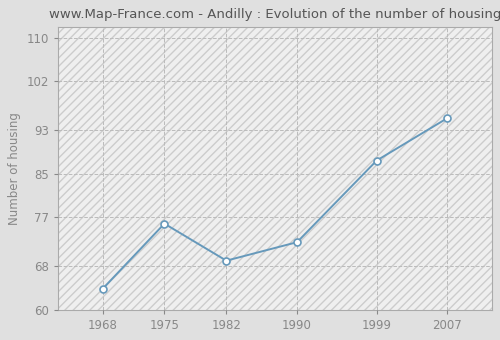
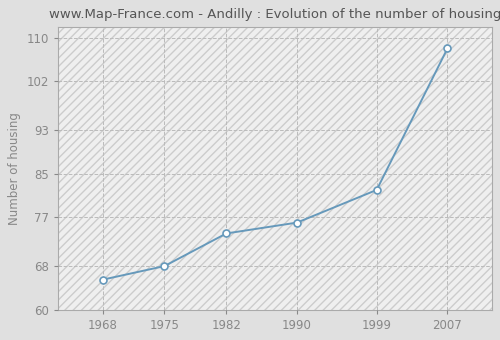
1968: 63.8 -> 65.5
1975: 75.8 -> 68.0
1982: 69.0 -> 74.0
1990: 72.4 -> 76.0
1999: 87.4 -> 82.0
2007: 95.2 -> 108.0
